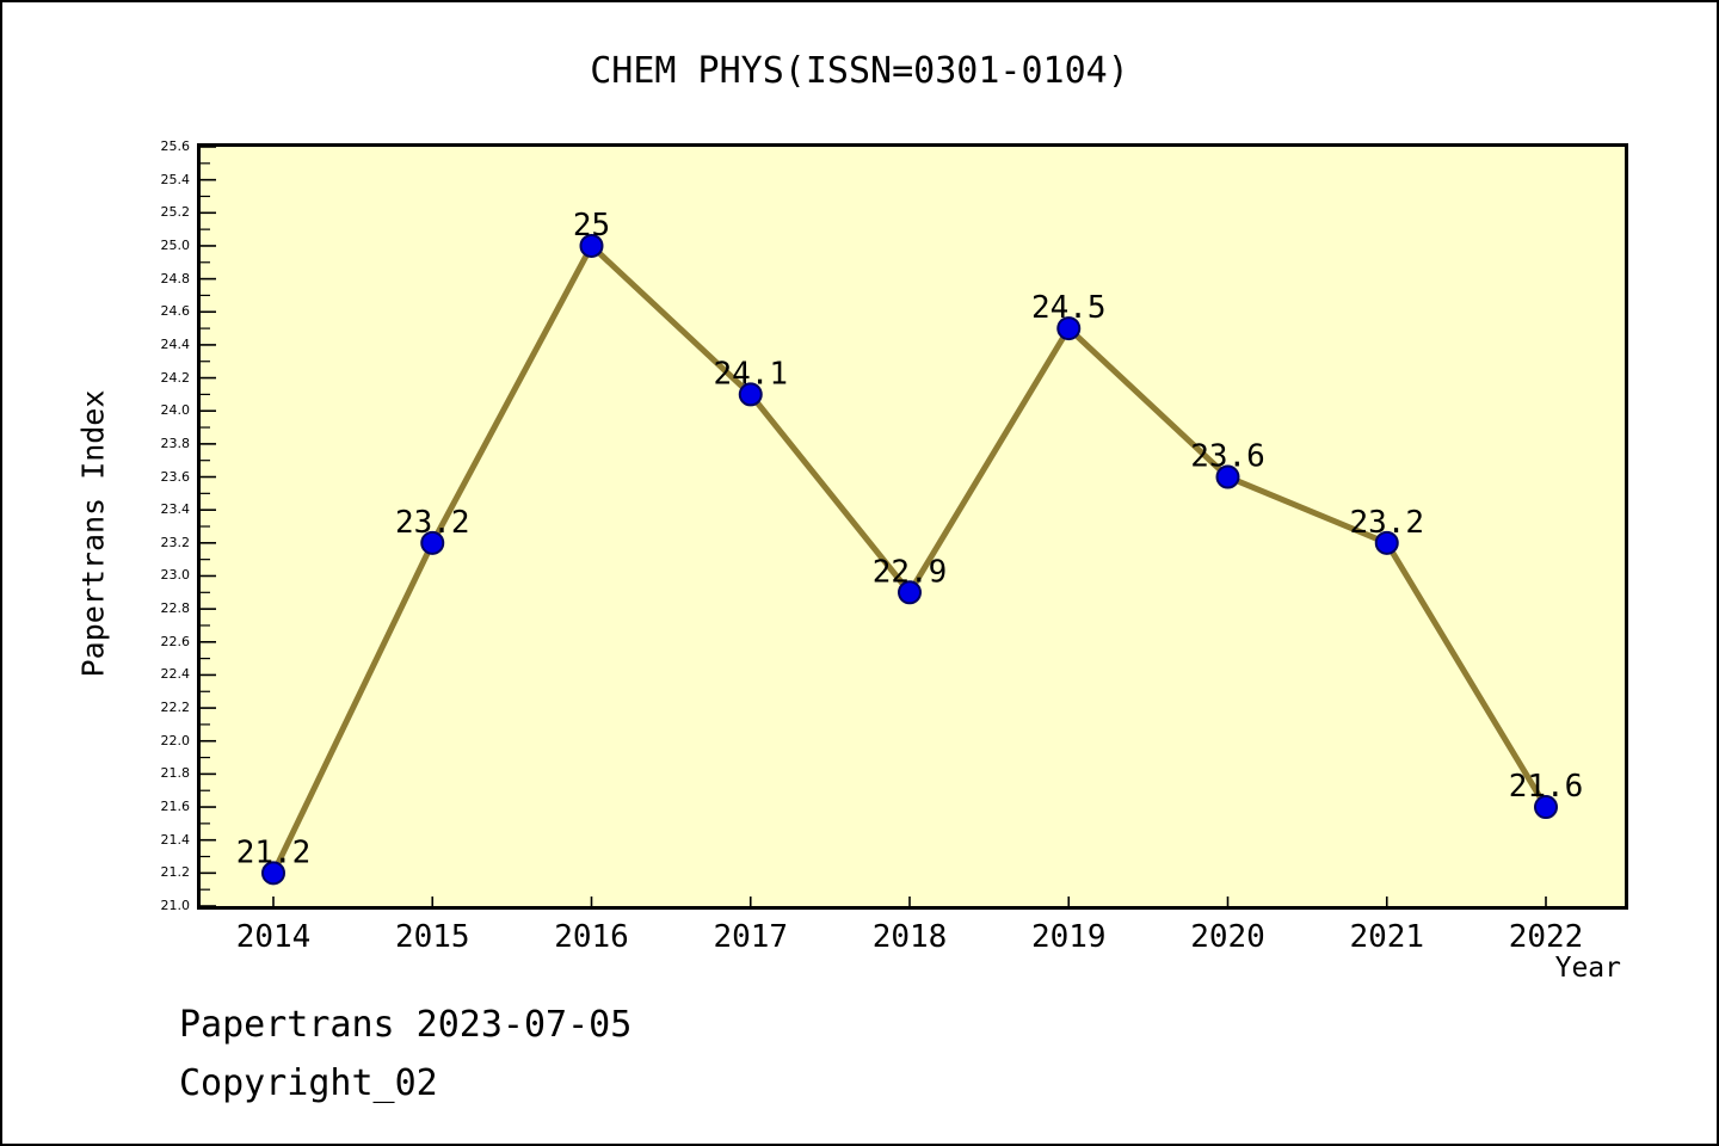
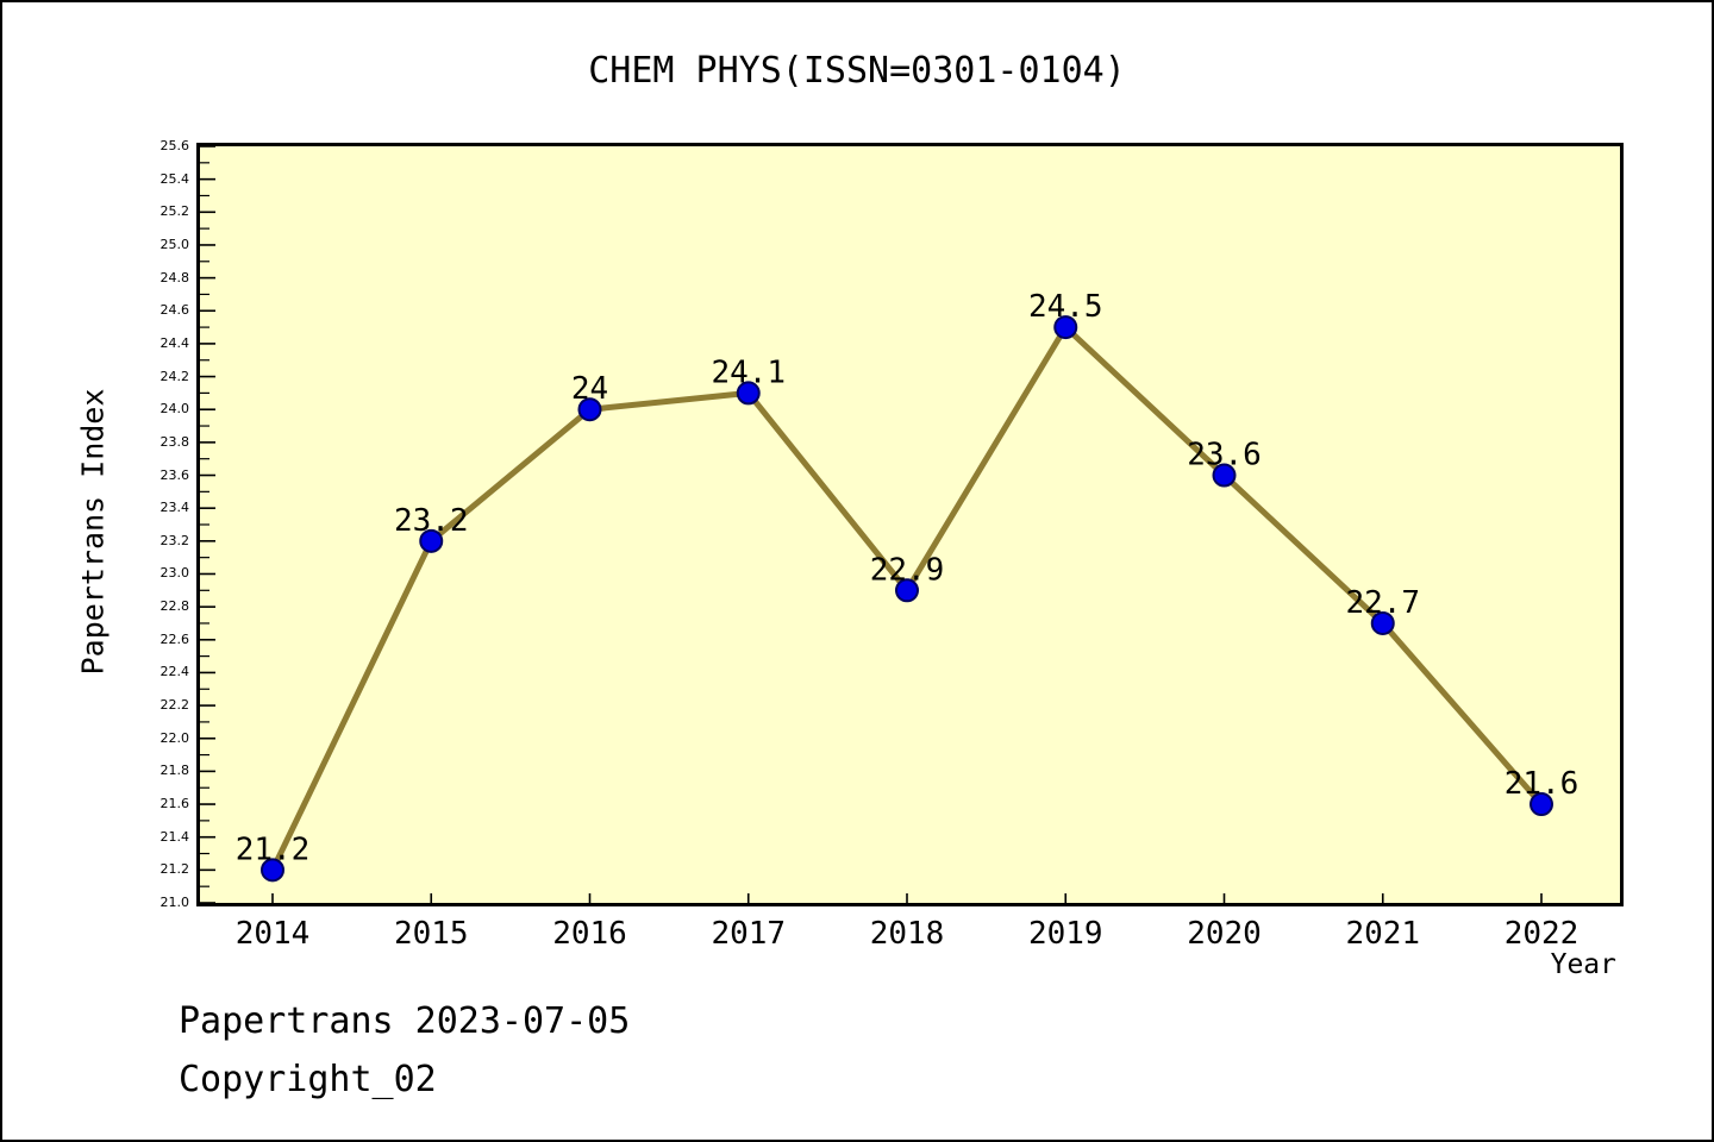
2016: 25 -> 24
2021: 23.2 -> 22.7
